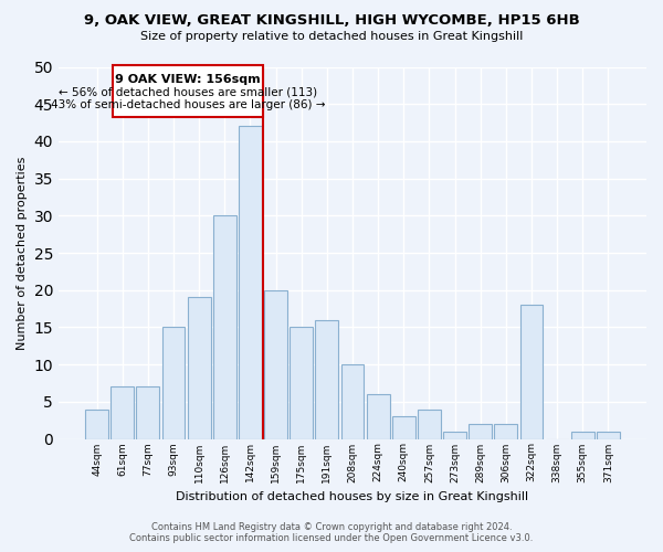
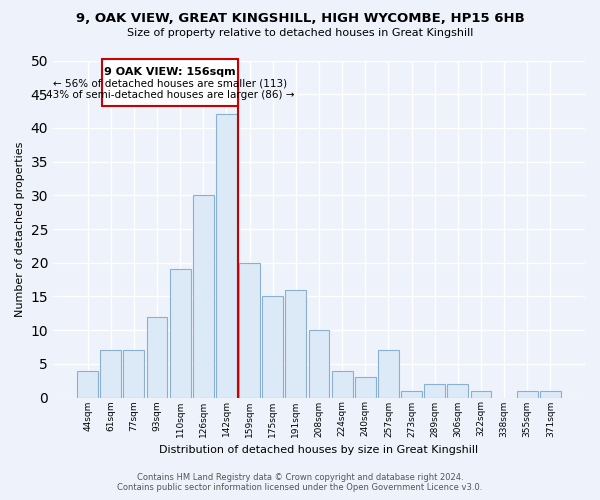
93sqm: 15 -> 12
224sqm: 6 -> 4
257sqm: 4 -> 7
322sqm: 18 -> 1
